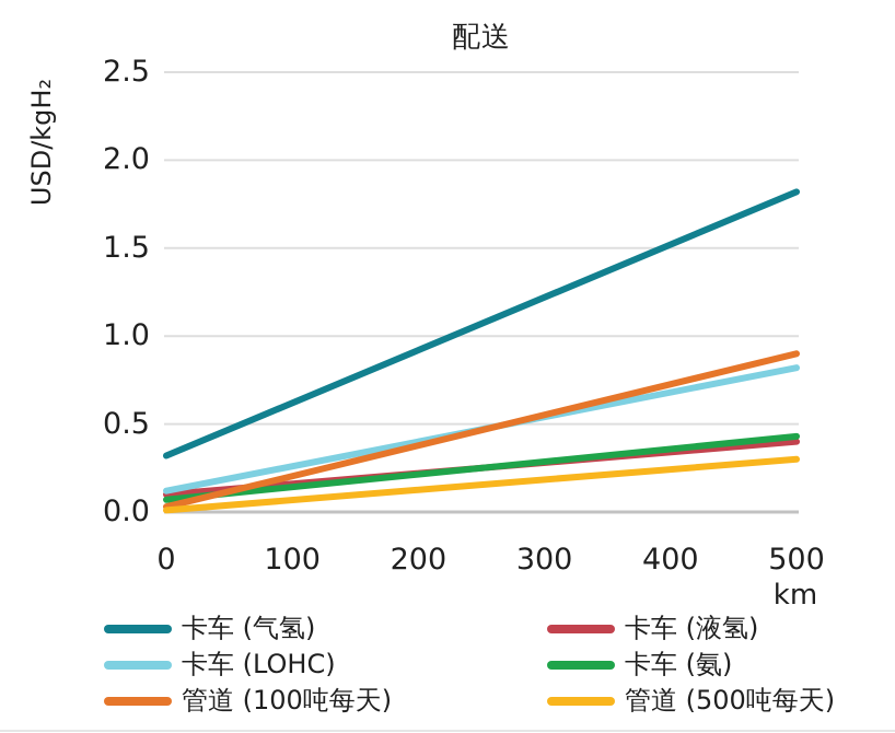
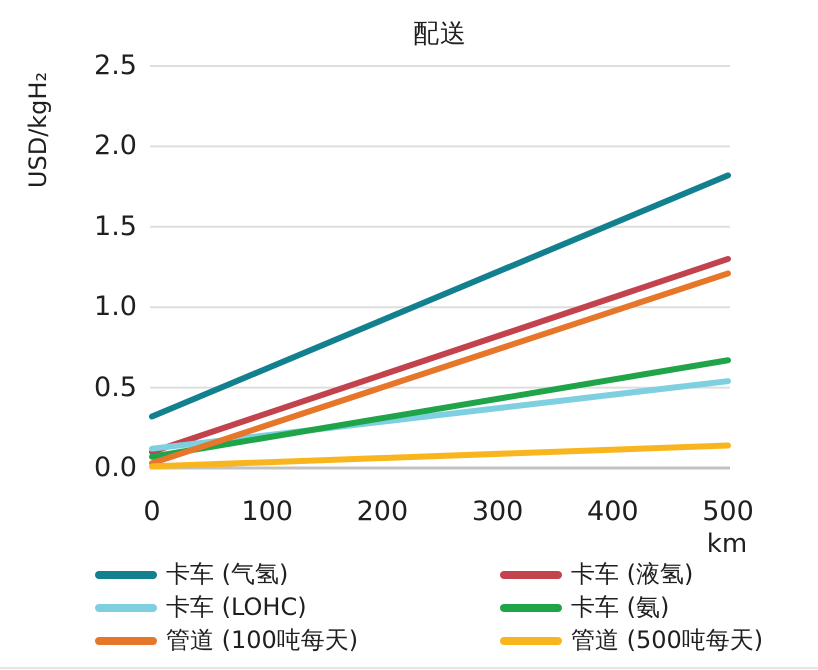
卡车 (液氢)/500: 0.4 -> 1.3
卡车 (LOHC)/500: 0.82 -> 0.54
卡车 (氨)/500: 0.43 -> 0.67
管道 (100吨每天)/500: 0.90 -> 1.21
管道 (500吨每天)/500: 0.30 -> 0.14
